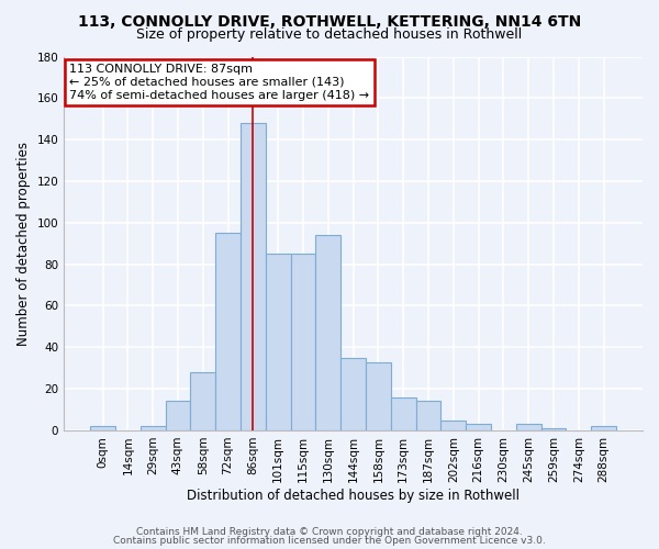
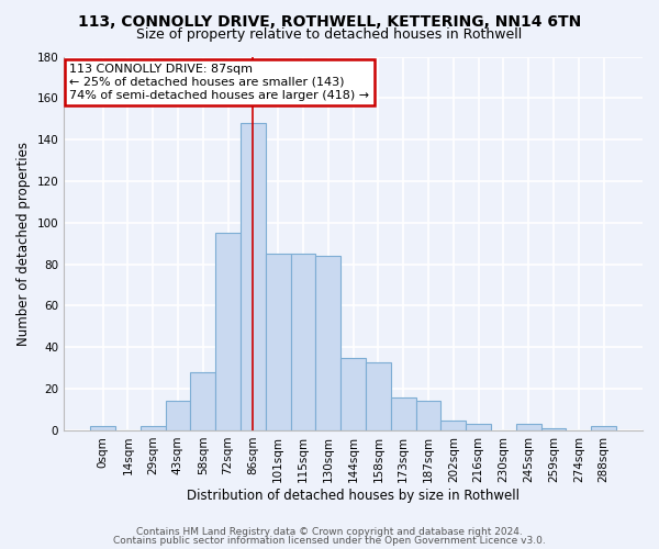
130sqm: 94 -> 84
